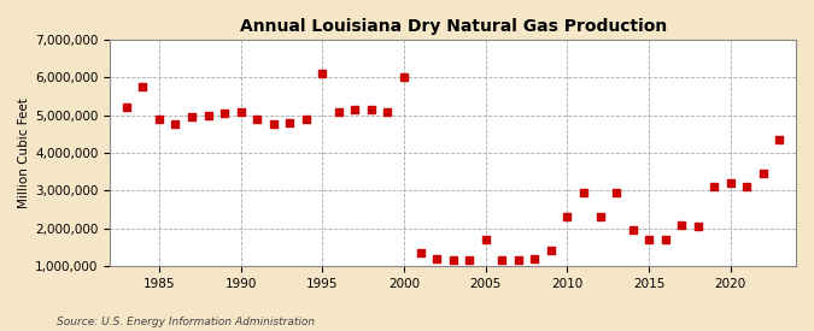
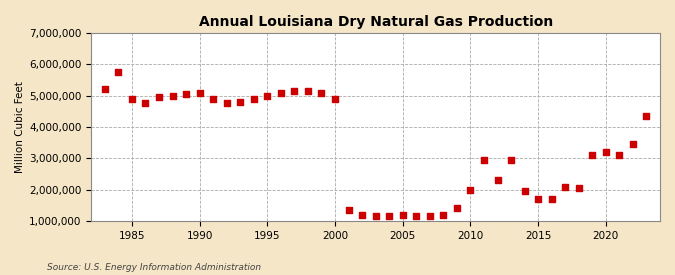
1995: 6,100,000 -> 5,000,000
2000: 6,000,000 -> 4,900,000
2005: 1,700,000 -> 1,200,000
2010: 2,300,000 -> 2,000,000
